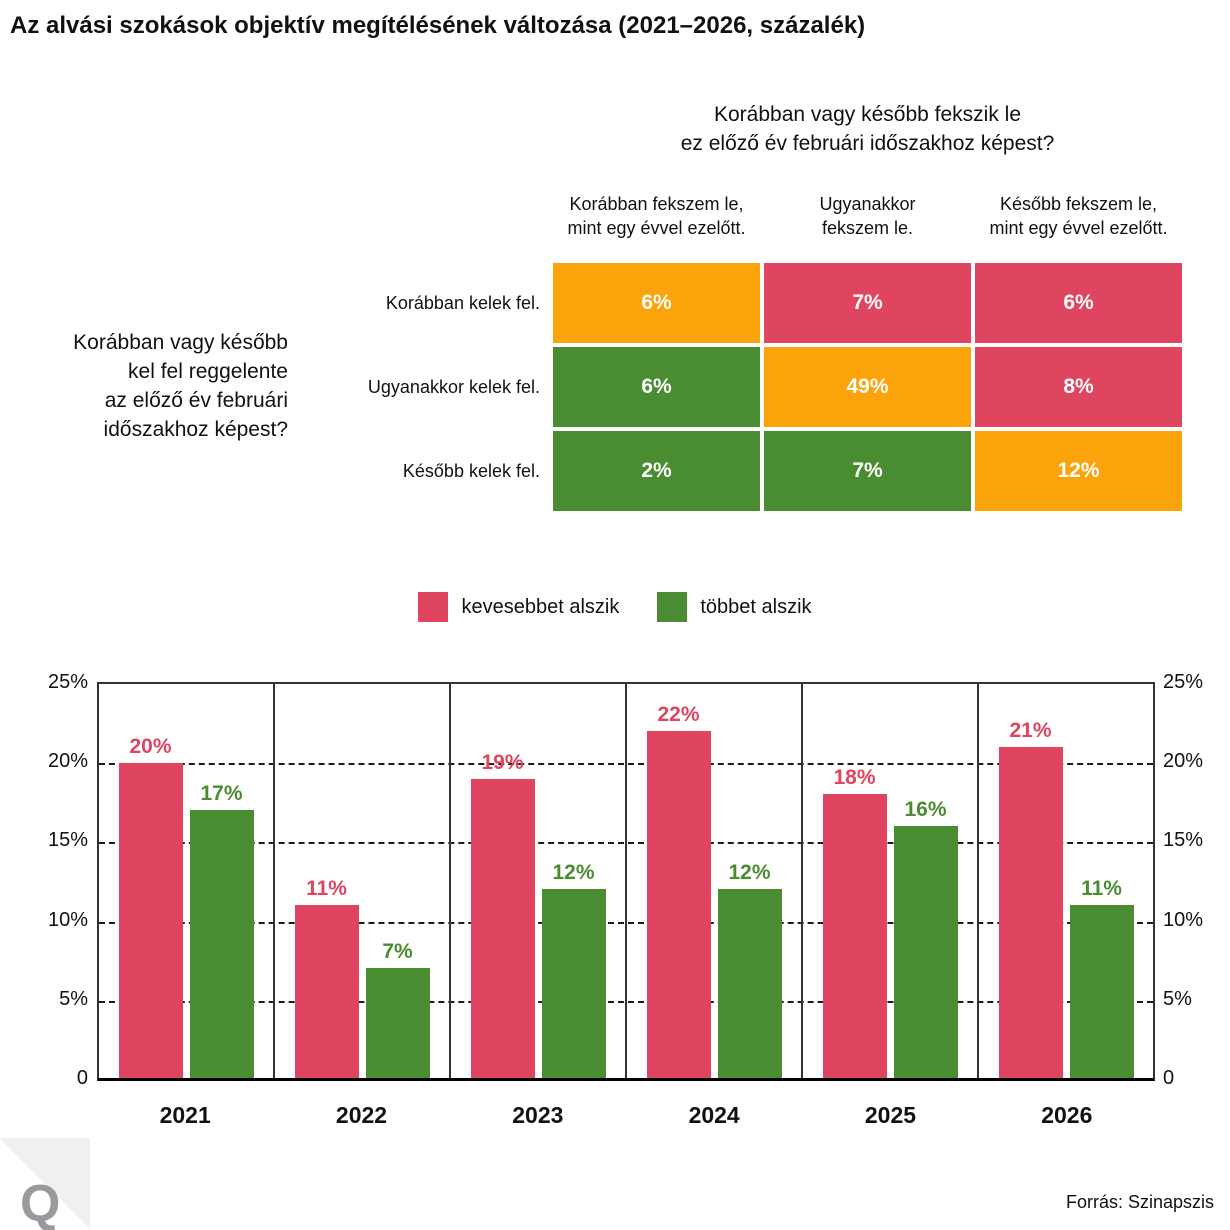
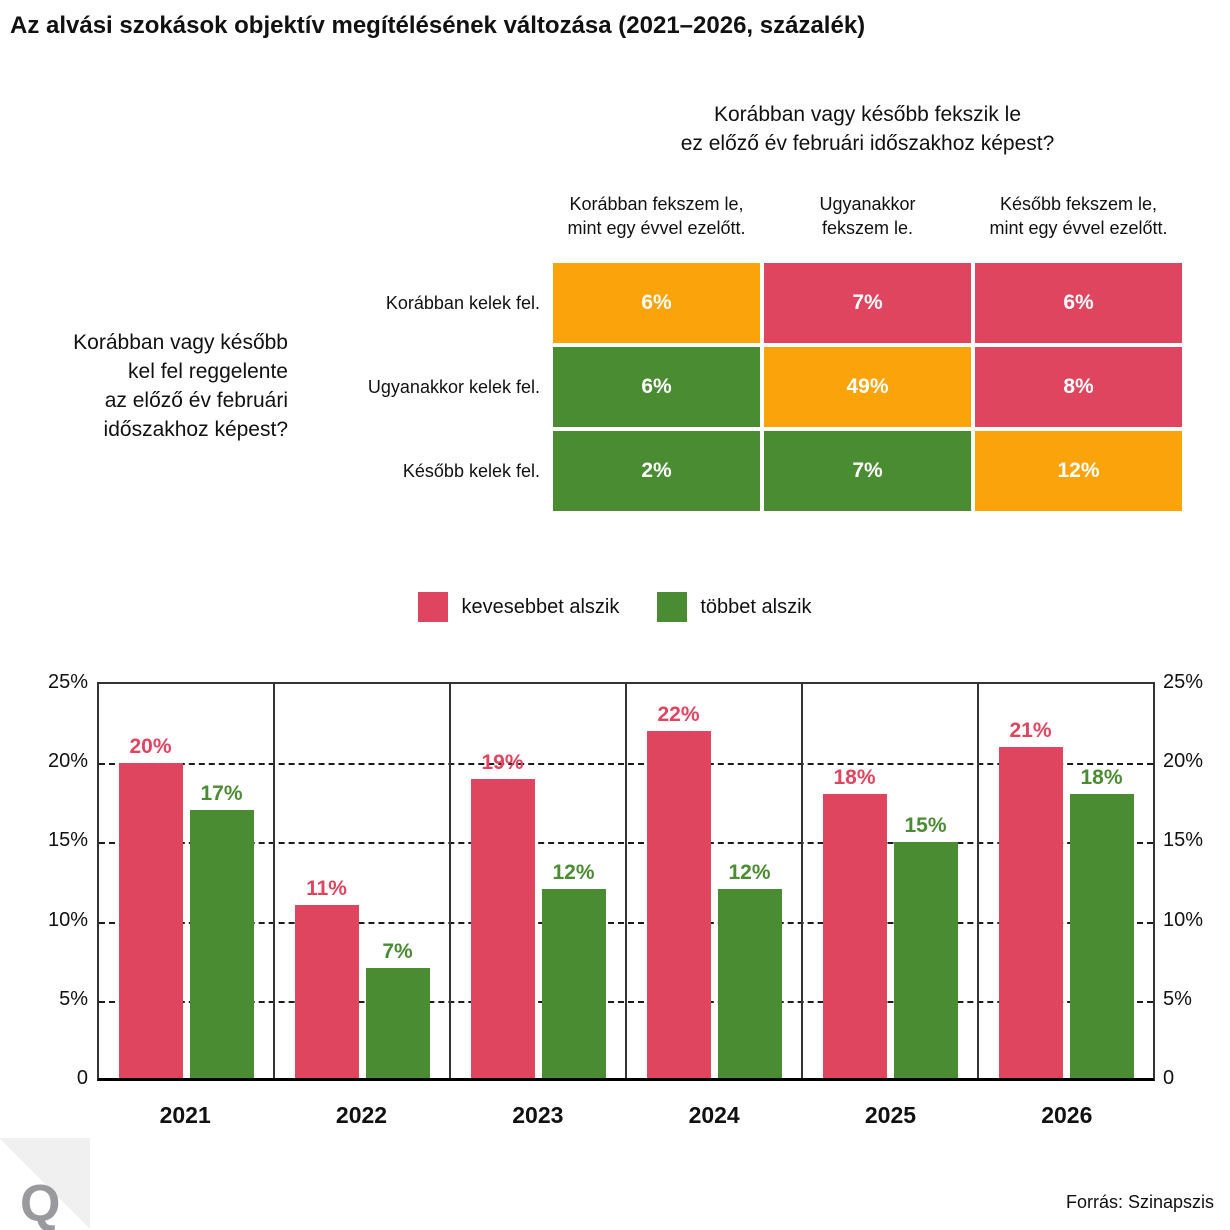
többet alszik/2025: 16% -> 15%
többet alszik/2026: 11% -> 18%
